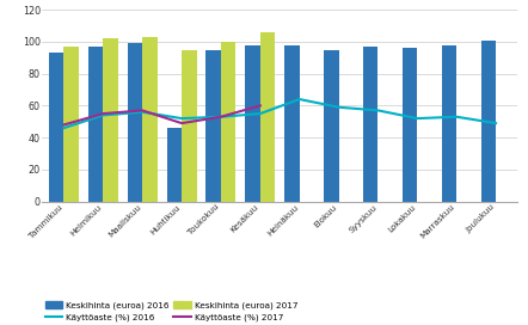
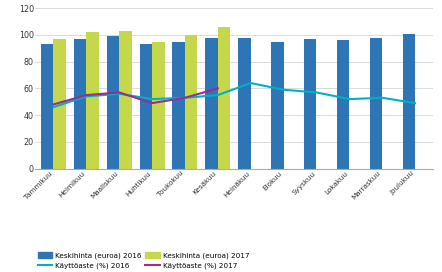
Keskihinta (euroa) 2016/Huhtikuu: 46 -> 93
